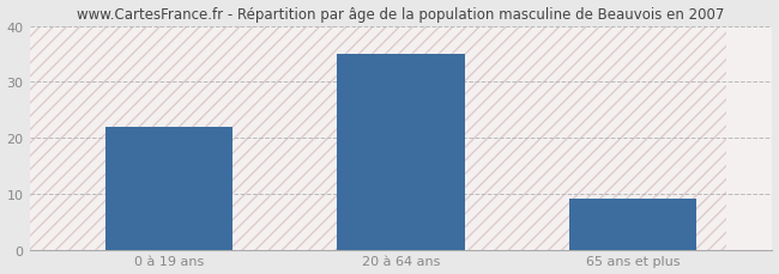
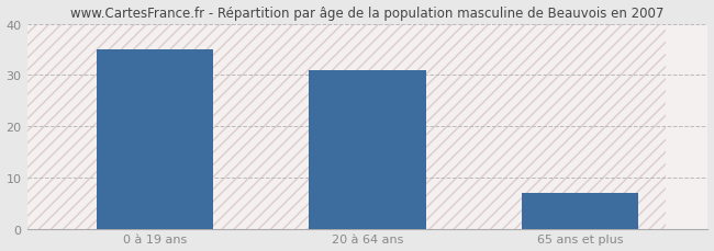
0 à 19 ans: 22 -> 35
20 à 64 ans: 35 -> 31
65 ans et plus: 9 -> 7
